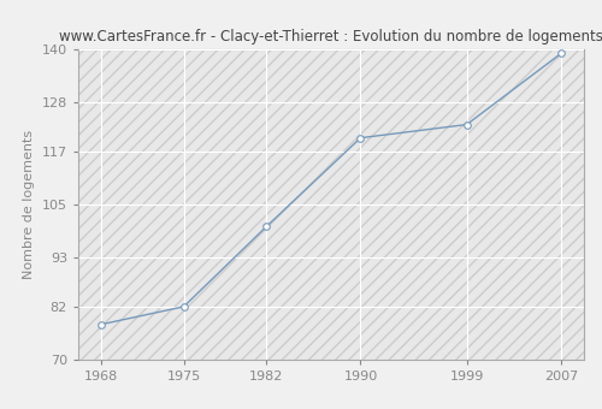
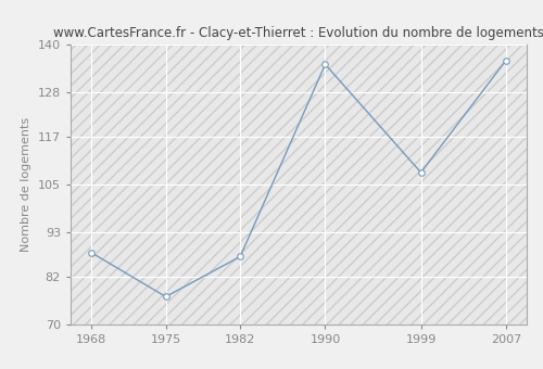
1968: 78 -> 88
1975: 82 -> 77
1982: 100 -> 87
1990: 120 -> 135
1999: 123 -> 108
2007: 139 -> 136
